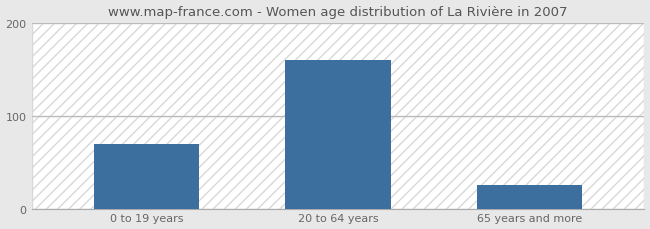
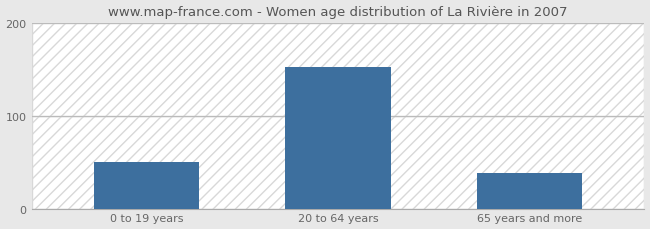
0 to 19 years: 70 -> 50
20 to 64 years: 160 -> 152
65 years and more: 25 -> 38
